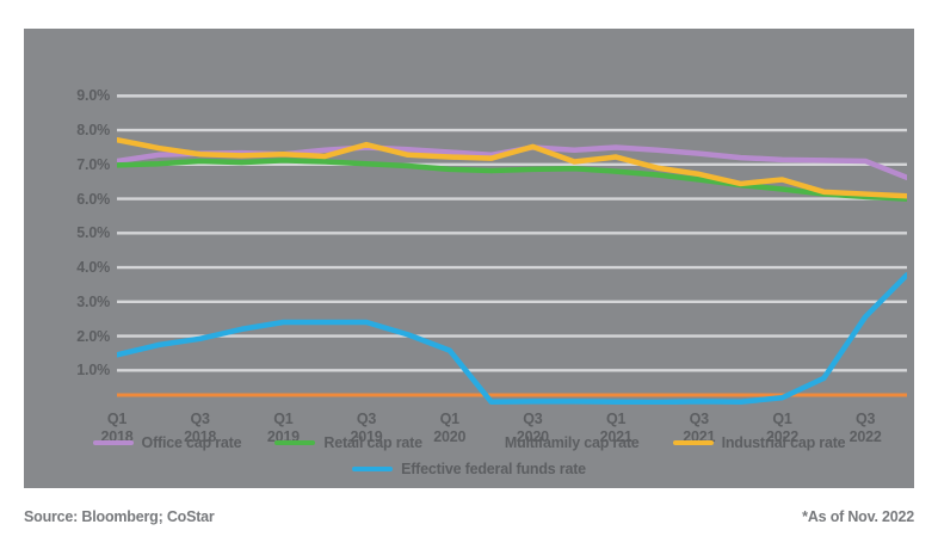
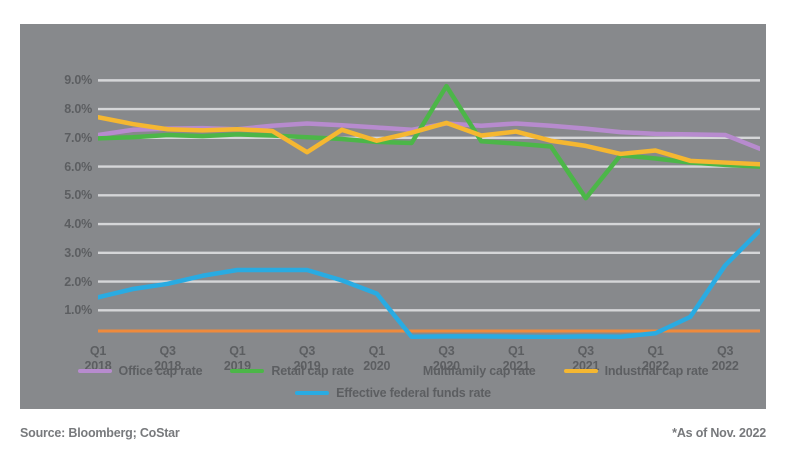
Industrial cap rate/Q3 2019: 7.6% -> 6.5%
Industrial cap rate/Q1 2020: 7.2% -> 6.9%
Retail cap rate/Q3 2020: 6.9% -> 8.8%
Retail cap rate/Q3 2021: 6.6% -> 4.9%
